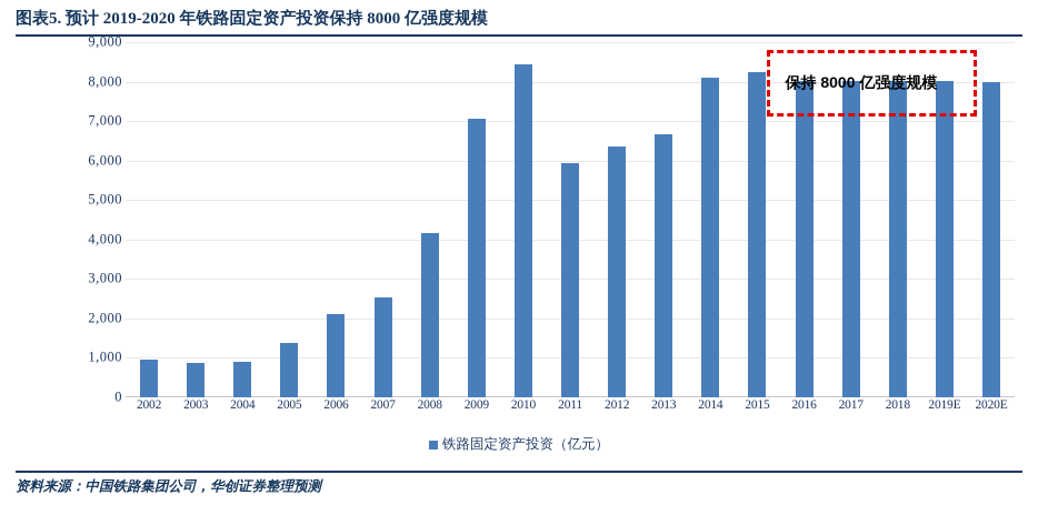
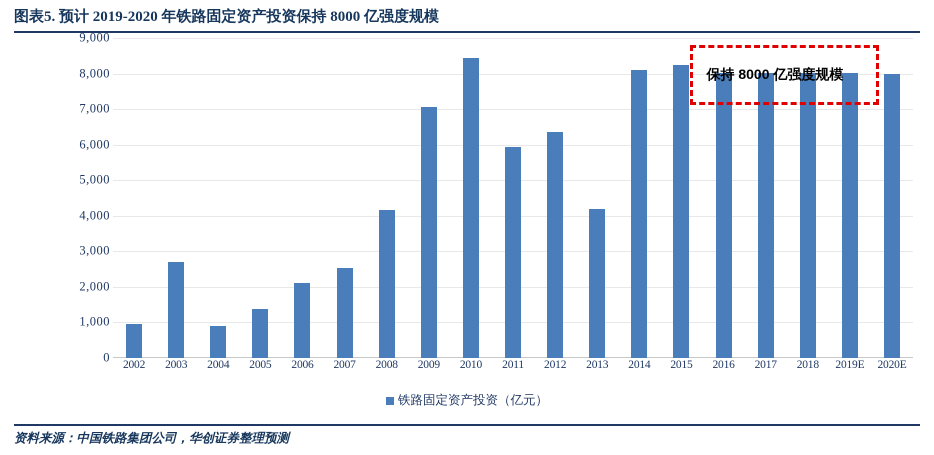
2003: 900 -> 2700
2013: 6700 -> 4200
